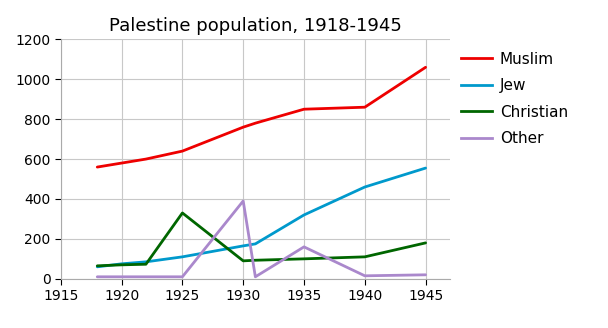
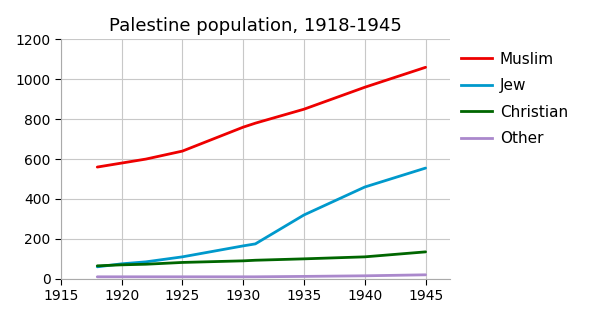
Christian/1925: 330 -> 80
Other/1930: 390 -> 10
Other/1935: 160 -> 10
Muslim/1940: 860 -> 960
Christian/1945: 180 -> 140
